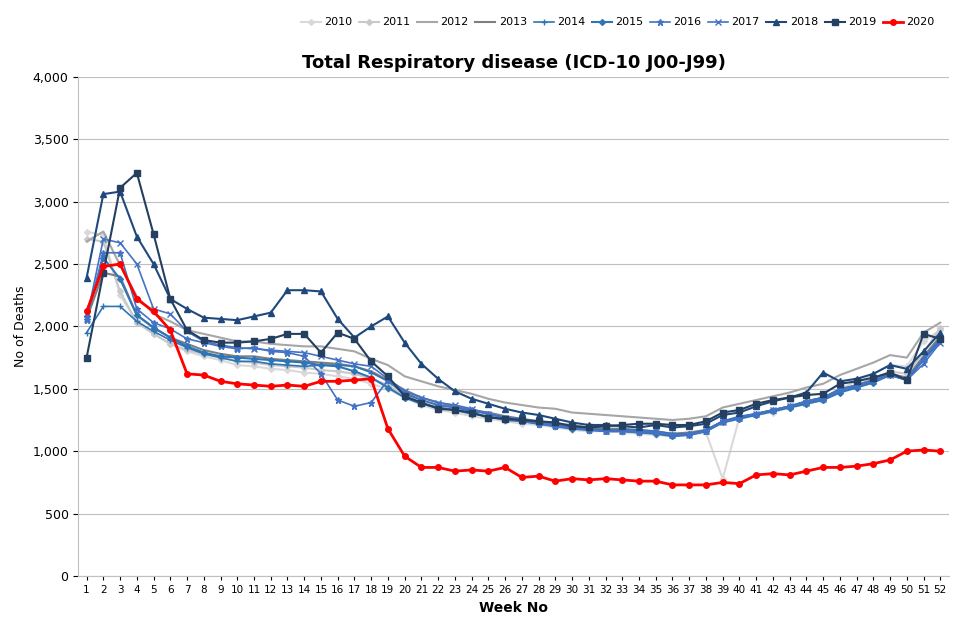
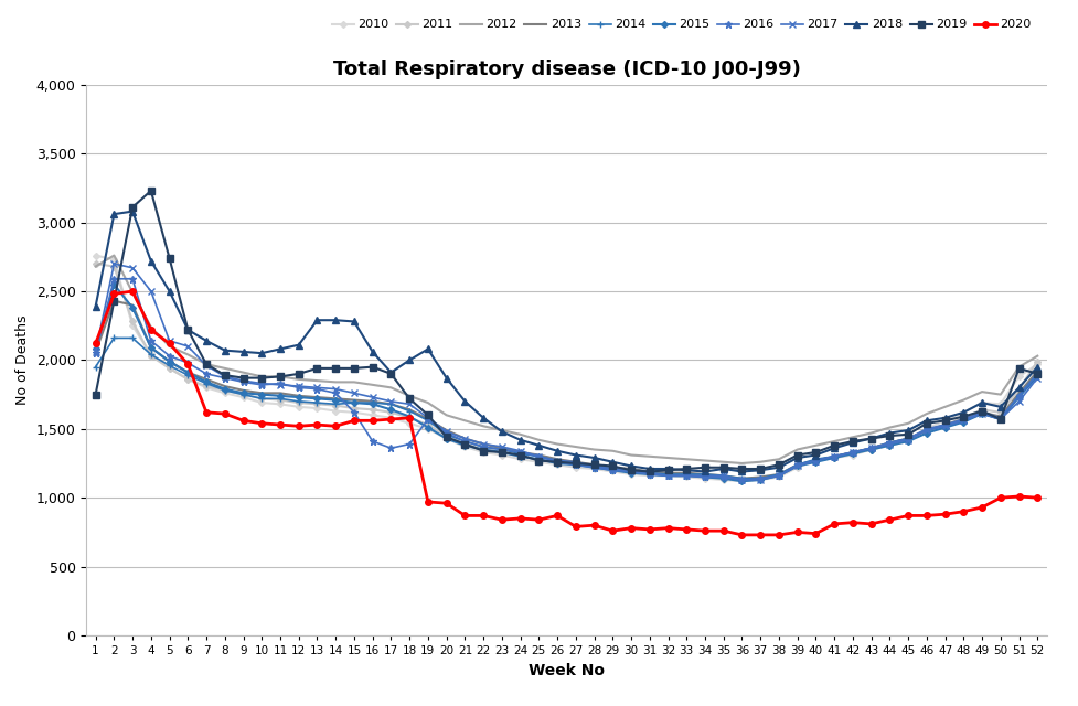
2019/15: 1,790 -> 1,940
2020/19: 1,180 -> 970
2010/39: 780 -> 1,220
2018/45: 1,630 -> 1,490
